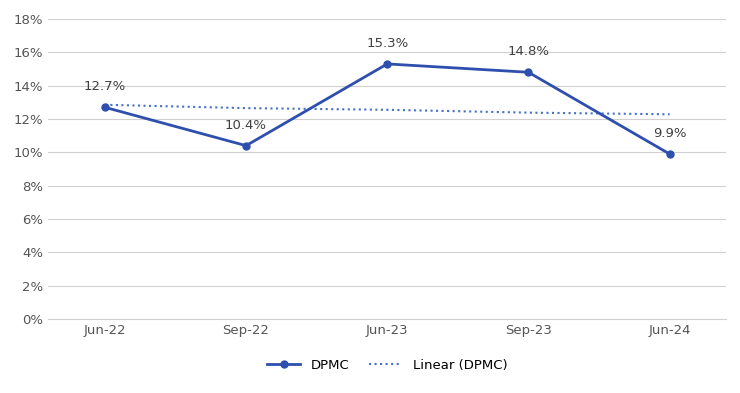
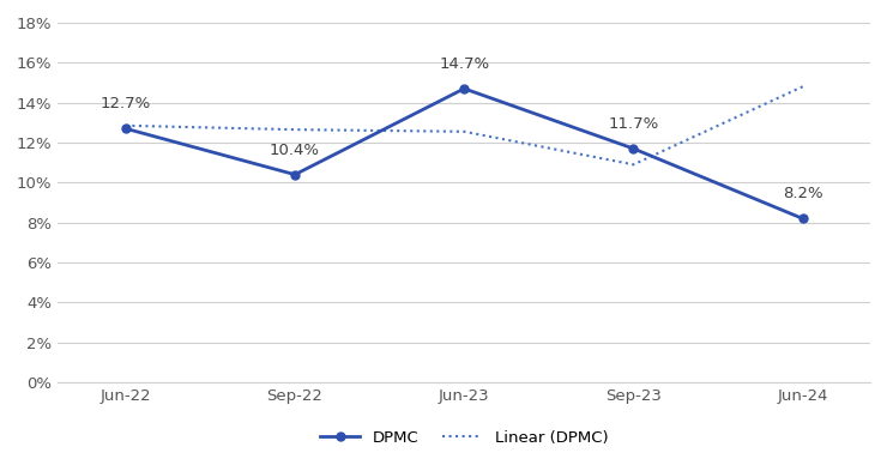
DPMC/Jun-23: 15.3% -> 14.7%
DPMC/Sep-23: 14.8% -> 11.7%
Linear (DPMC)/Sep-23: 12.4% -> 10.9%
DPMC/Jun-24: 9.9% -> 8.2%
Linear (DPMC)/Jun-24: 12.3% -> 14.8%
